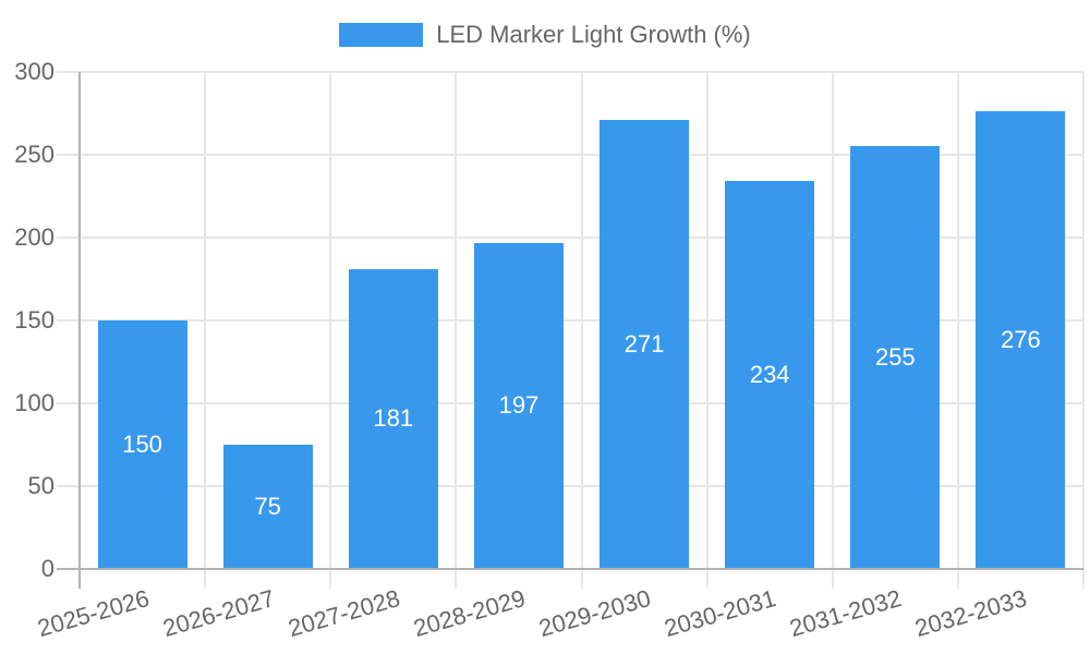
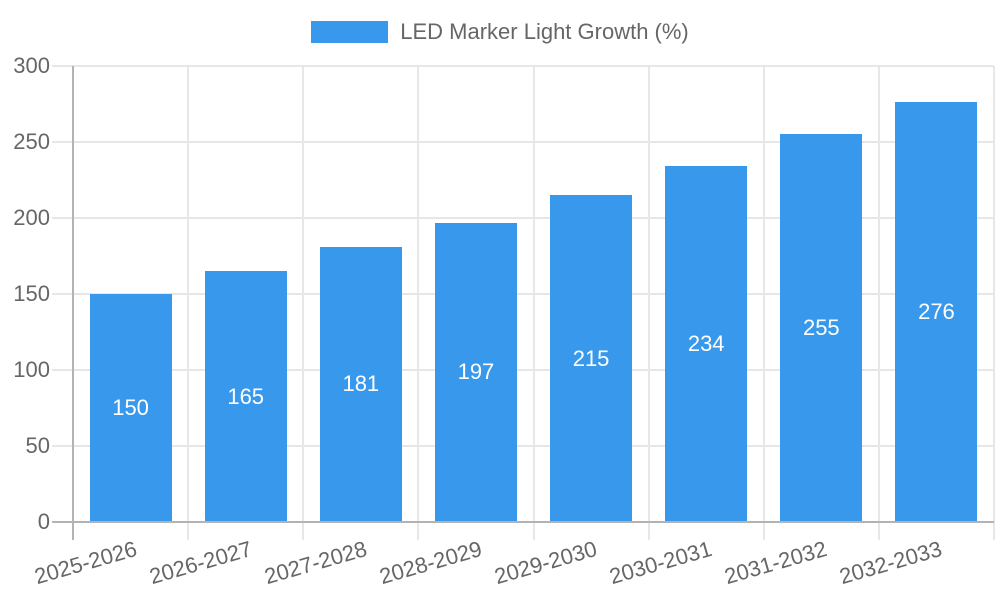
2026-2027: 75 -> 165
2029-2030: 271 -> 215
